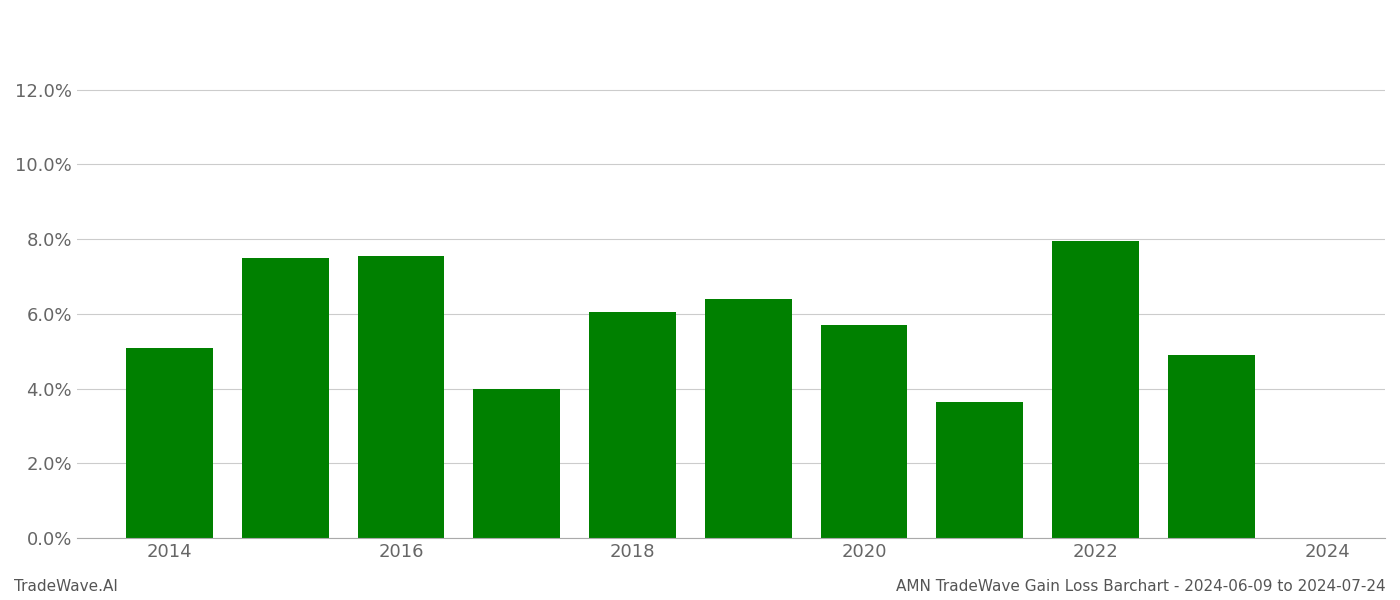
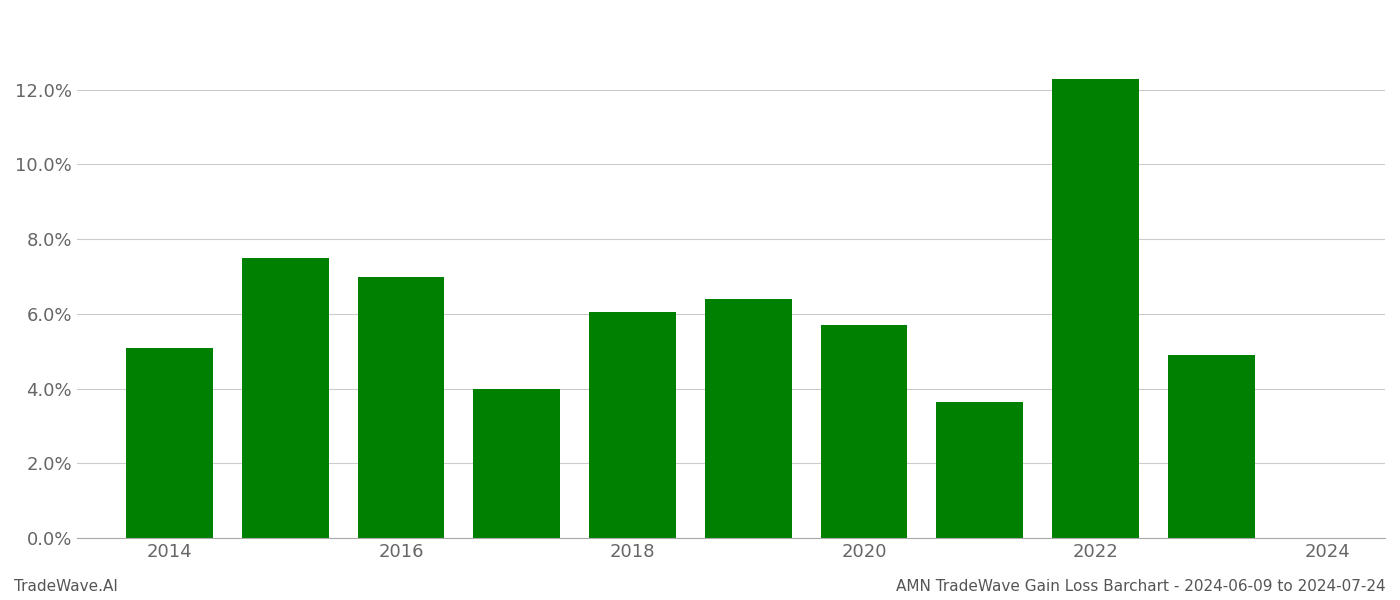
2016: 7.55% -> 7.00%
2022: 7.95% -> 12.30%
